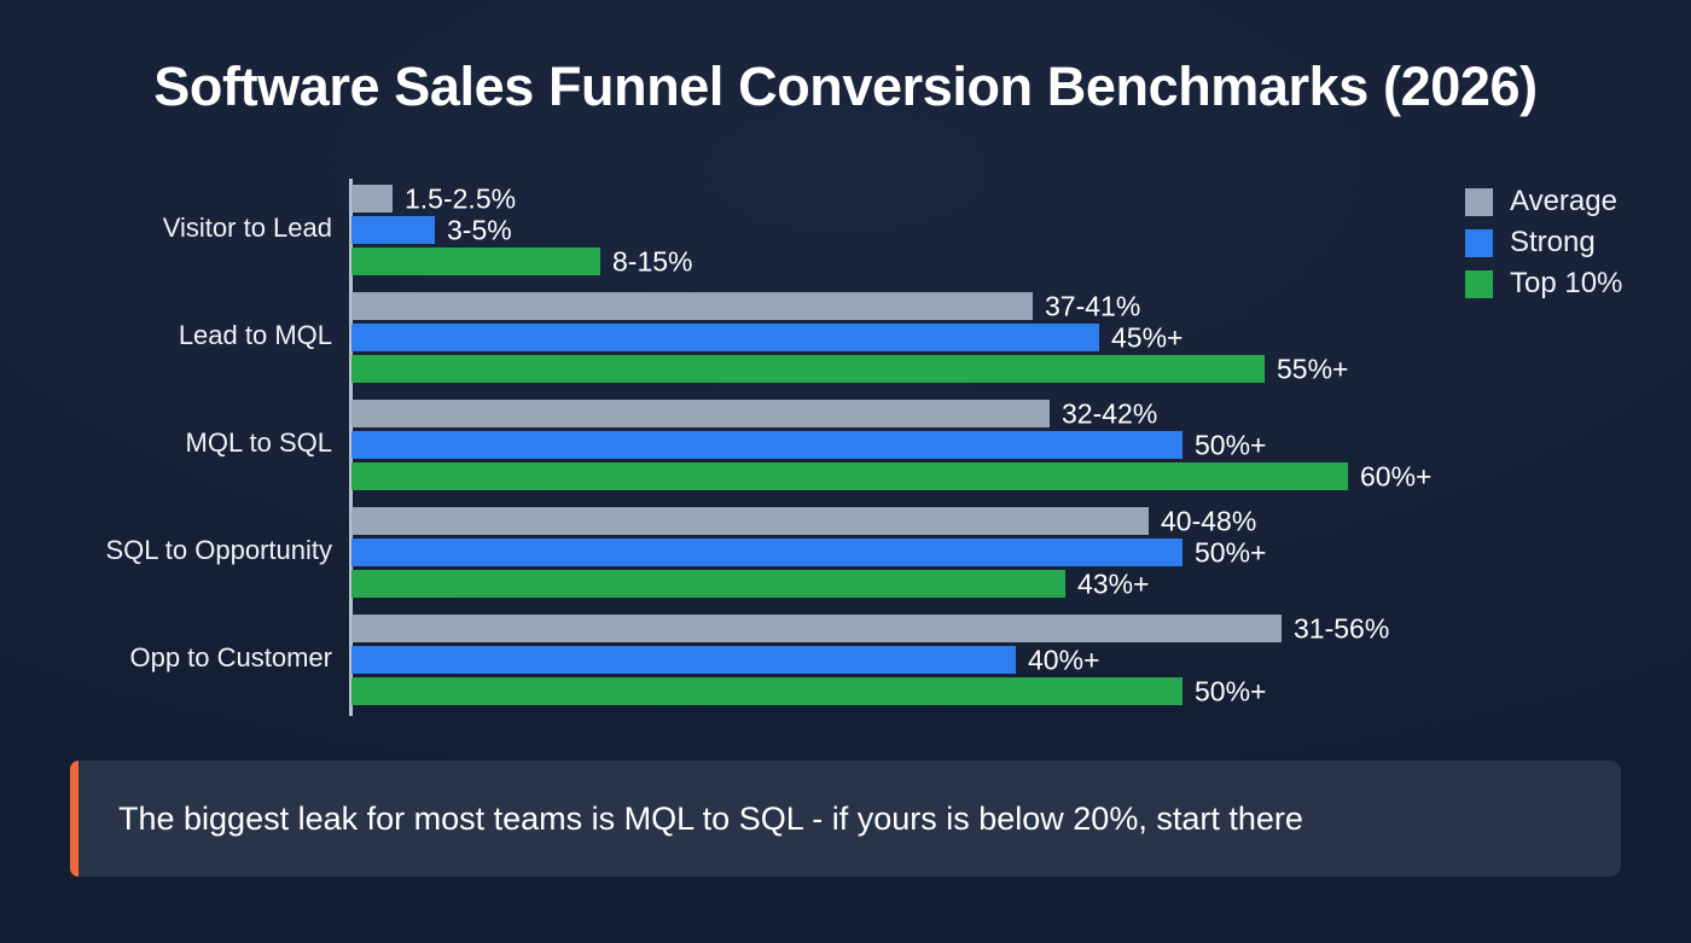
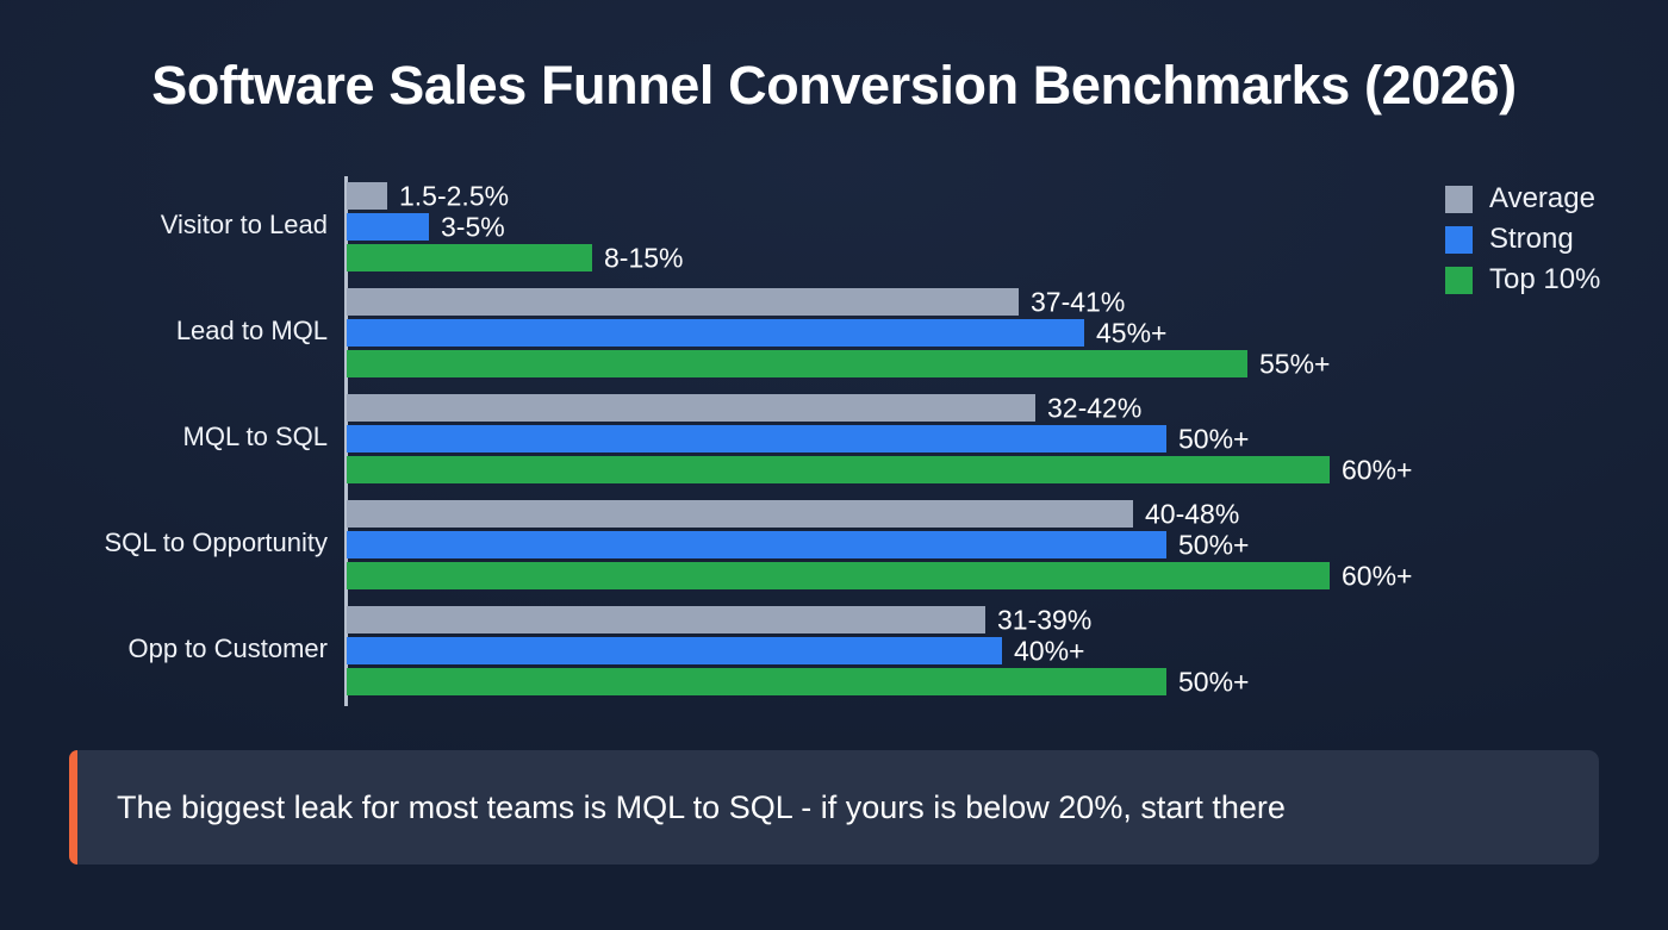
Top 10%/SQL to Opportunity: 43 -> 60
Average/Opp to Customer: 56 -> 39
